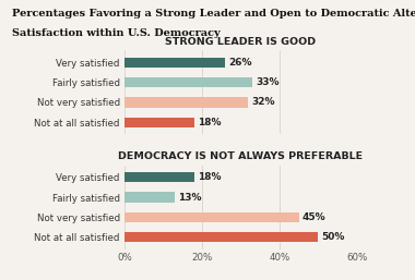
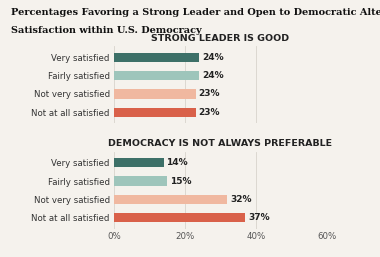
STRONG LEADER IS GOOD/Very satisfied: 26% -> 24%
STRONG LEADER IS GOOD/Fairly satisfied: 33% -> 24%
STRONG LEADER IS GOOD/Not very satisfied: 32% -> 23%
STRONG LEADER IS GOOD/Not at all satisfied: 18% -> 23%
DEMOCRACY IS NOT ALWAYS PREFERABLE/Very satisfied: 18% -> 14%
DEMOCRACY IS NOT ALWAYS PREFERABLE/Fairly satisfied: 13% -> 15%
DEMOCRACY IS NOT ALWAYS PREFERABLE/Not very satisfied: 45% -> 32%
DEMOCRACY IS NOT ALWAYS PREFERABLE/Not at all satisfied: 50% -> 37%
